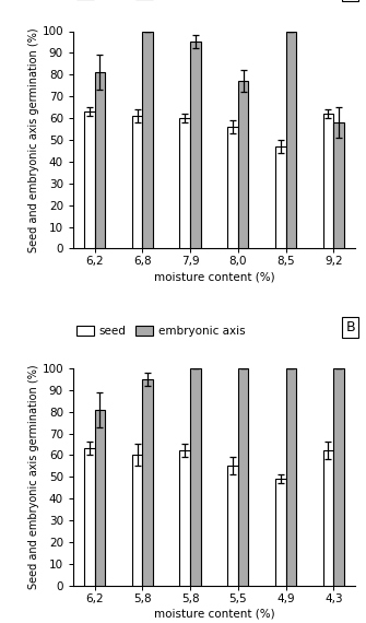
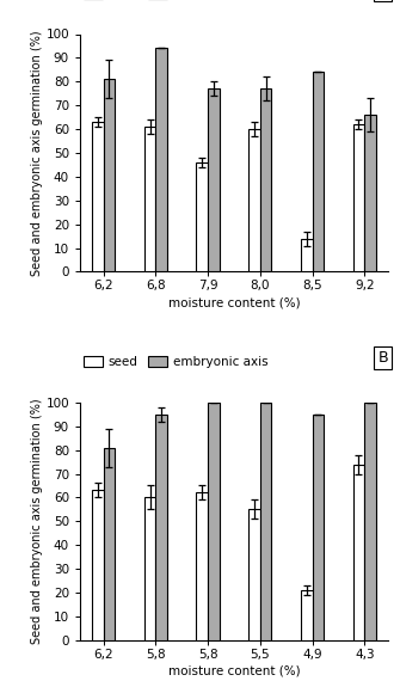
embryonic axis/6,8: 100 -> 94
seed/7,9: 60 -> 46
embryonic axis/7,9: 95 -> 77
seed/8,0: 56 -> 60
seed/8,5: 47 -> 14
embryonic axis/8,5: 100 -> 84
embryonic axis/9,2: 58 -> 66
seed/4,9: 49 -> 21
embryonic axis/4,9: 100 -> 95
seed/4,3: 62 -> 74
